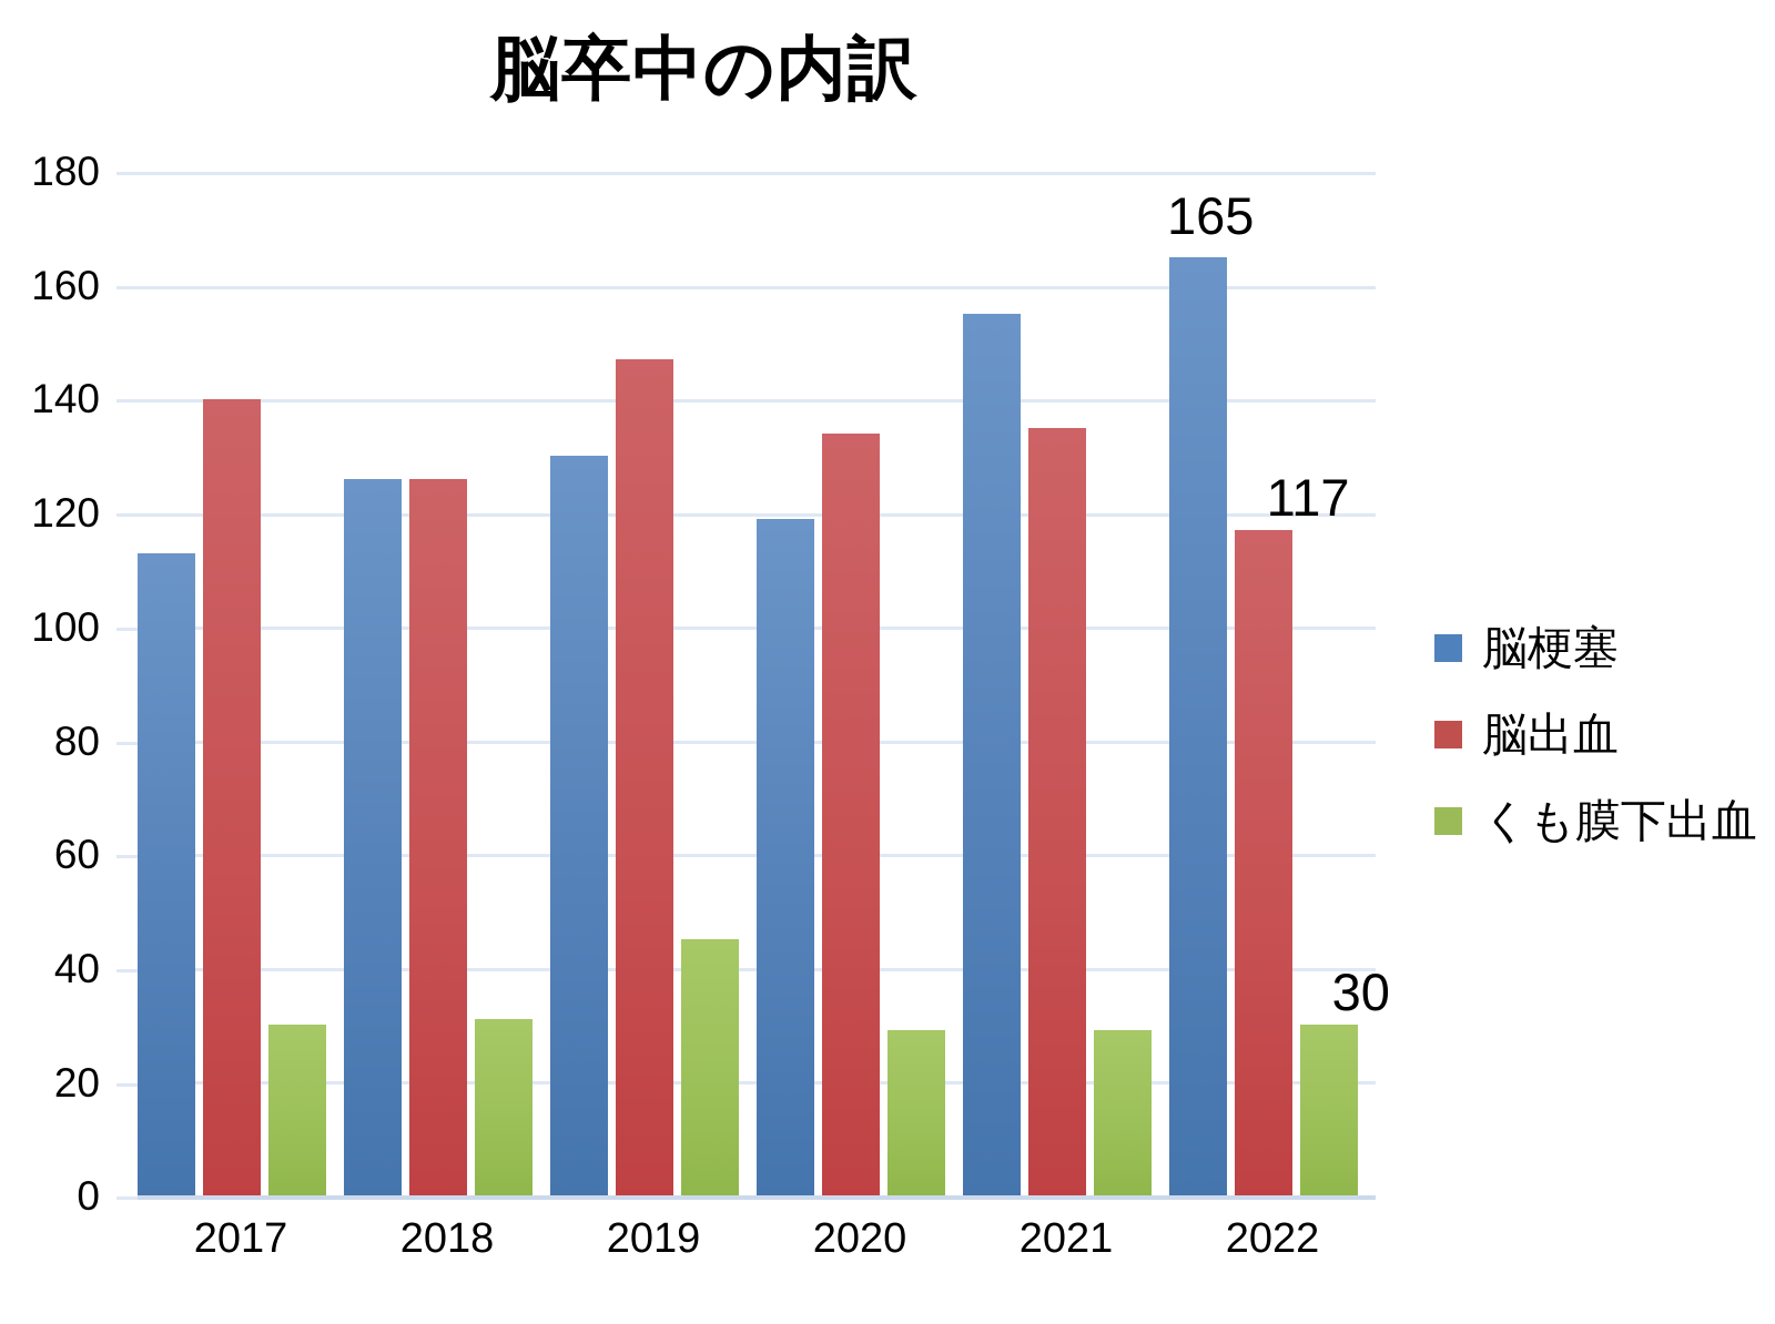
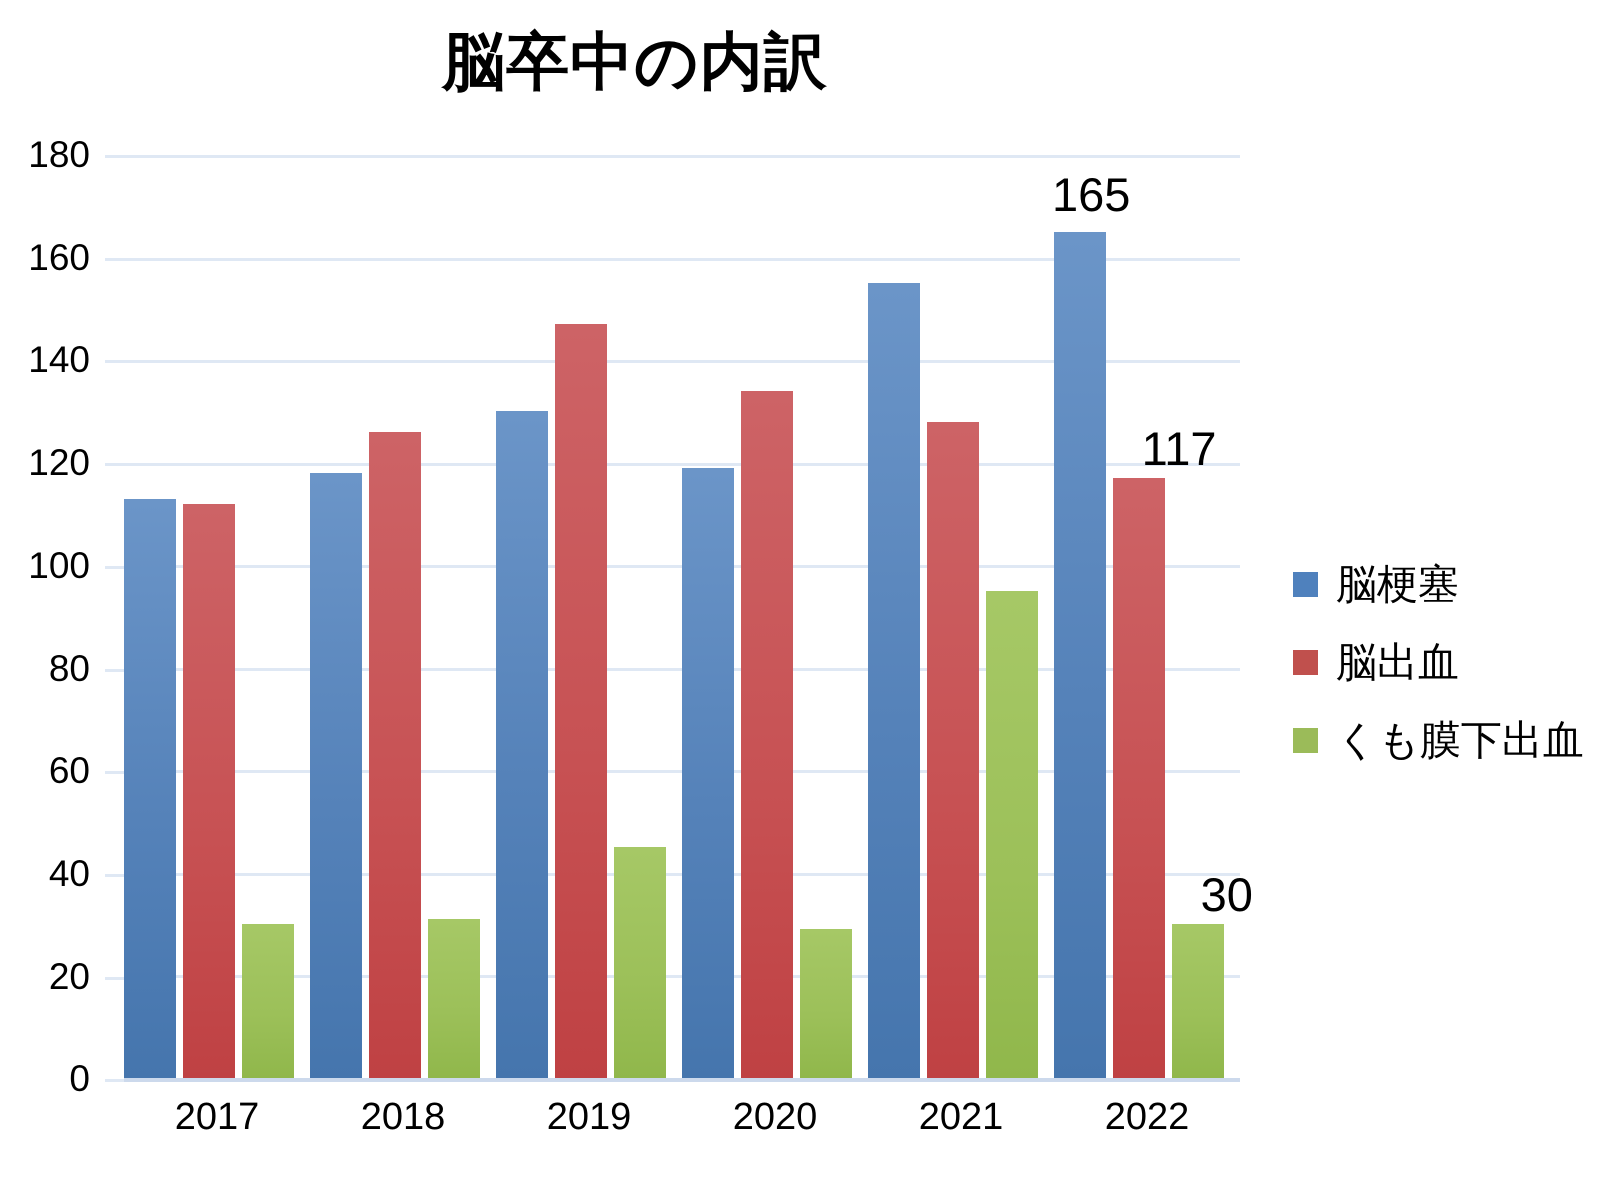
脳出血/2017: 140 -> 112
脳梗塞/2018: 126 -> 118
脳出血/2021: 135 -> 128
くも膜下出血/2021: 29 -> 95
